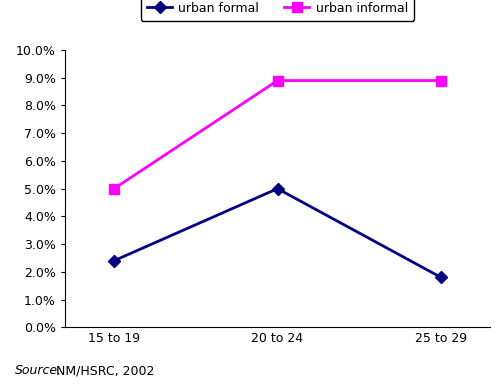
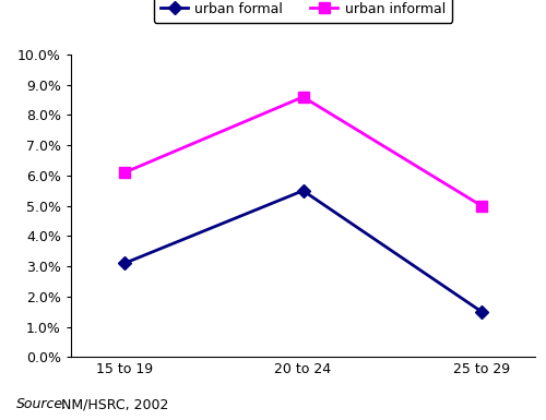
urban formal/15 to 19: 2.4% -> 3.1%
urban informal/15 to 19: 5.0% -> 6.1%
urban formal/20 to 24: 5.0% -> 5.5%
urban informal/20 to 24: 8.9% -> 8.6%
urban formal/25 to 29: 1.8% -> 1.5%
urban informal/25 to 29: 8.9% -> 5.0%
